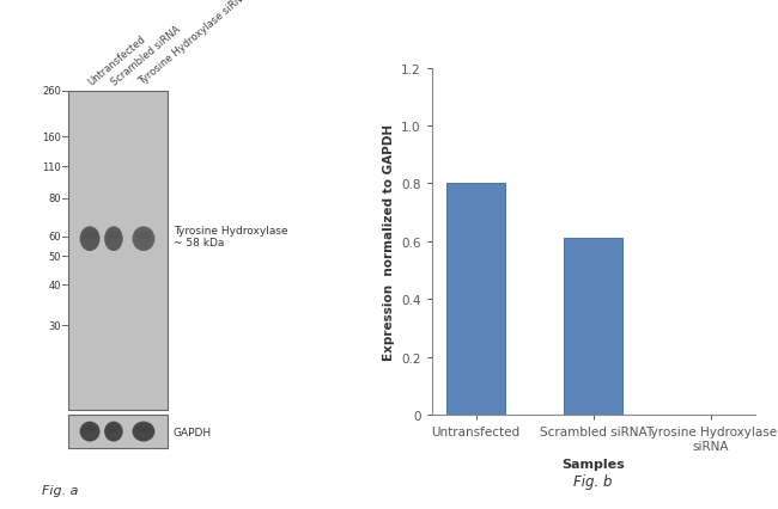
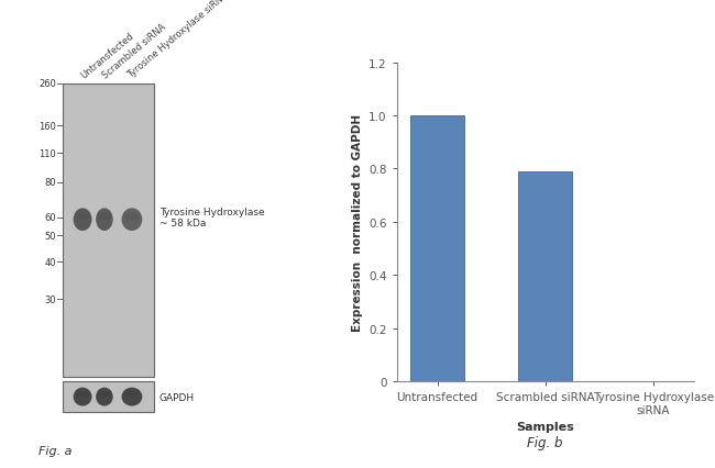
Untransfected: 0.80 -> 1.00
Scrambled siRNA: 0.61 -> 0.79
